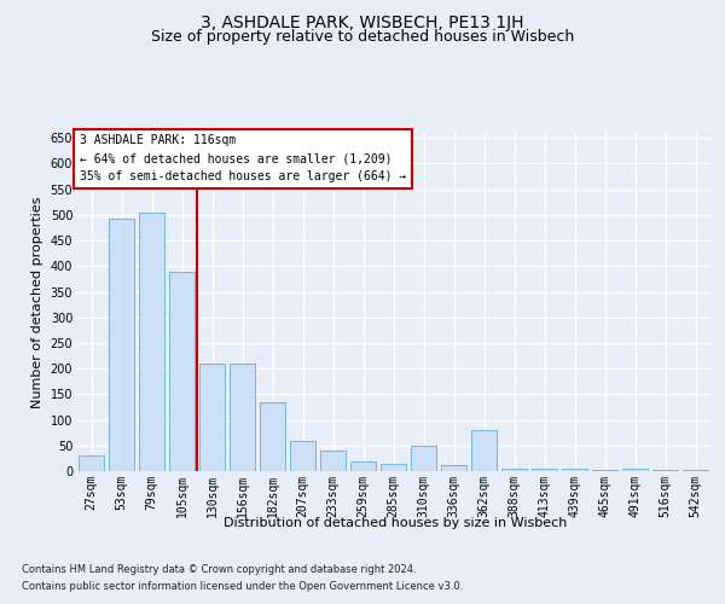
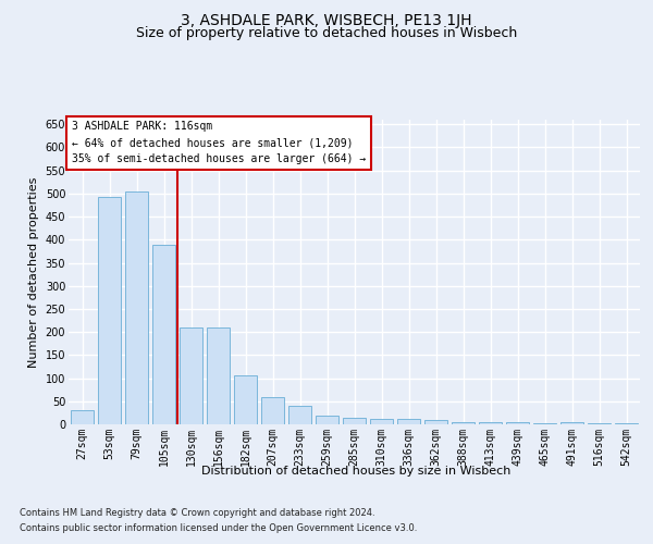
182sqm: 135 -> 106
310sqm: 50 -> 12
362sqm: 80 -> 9
